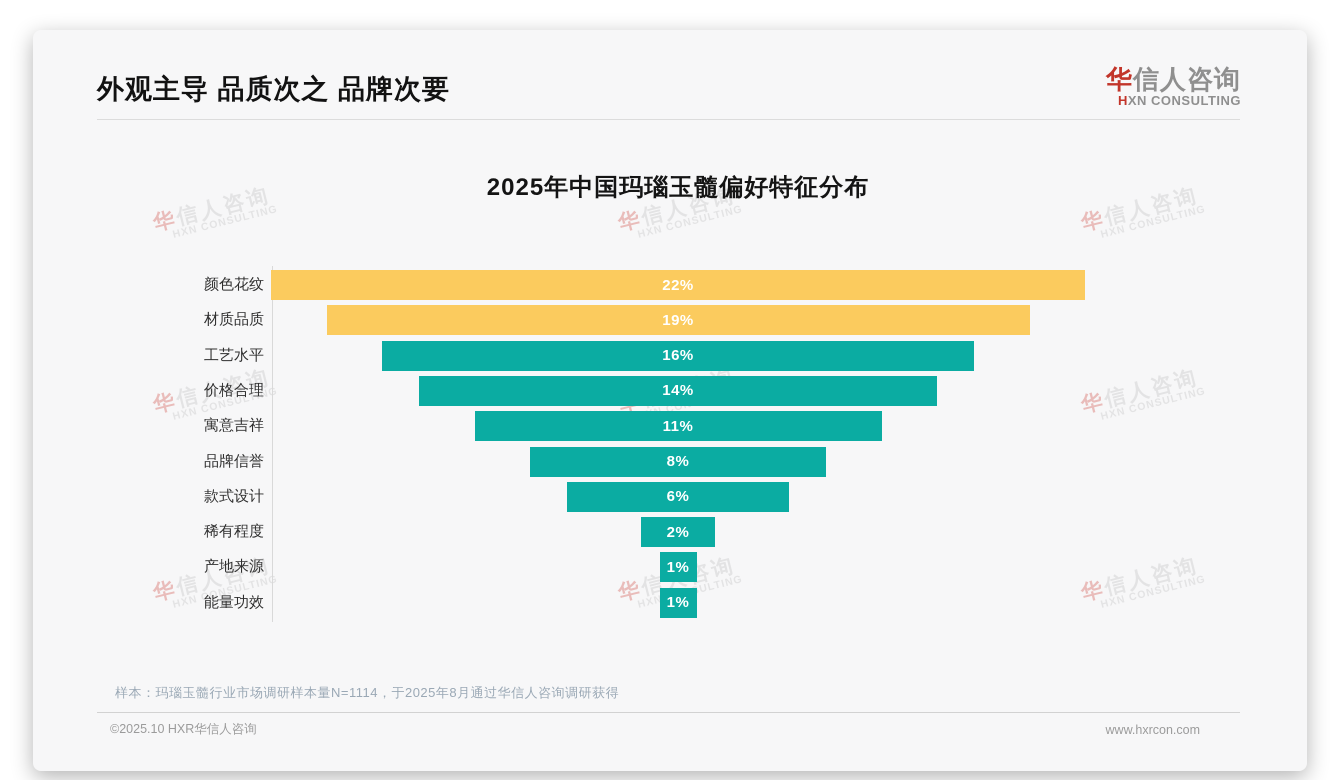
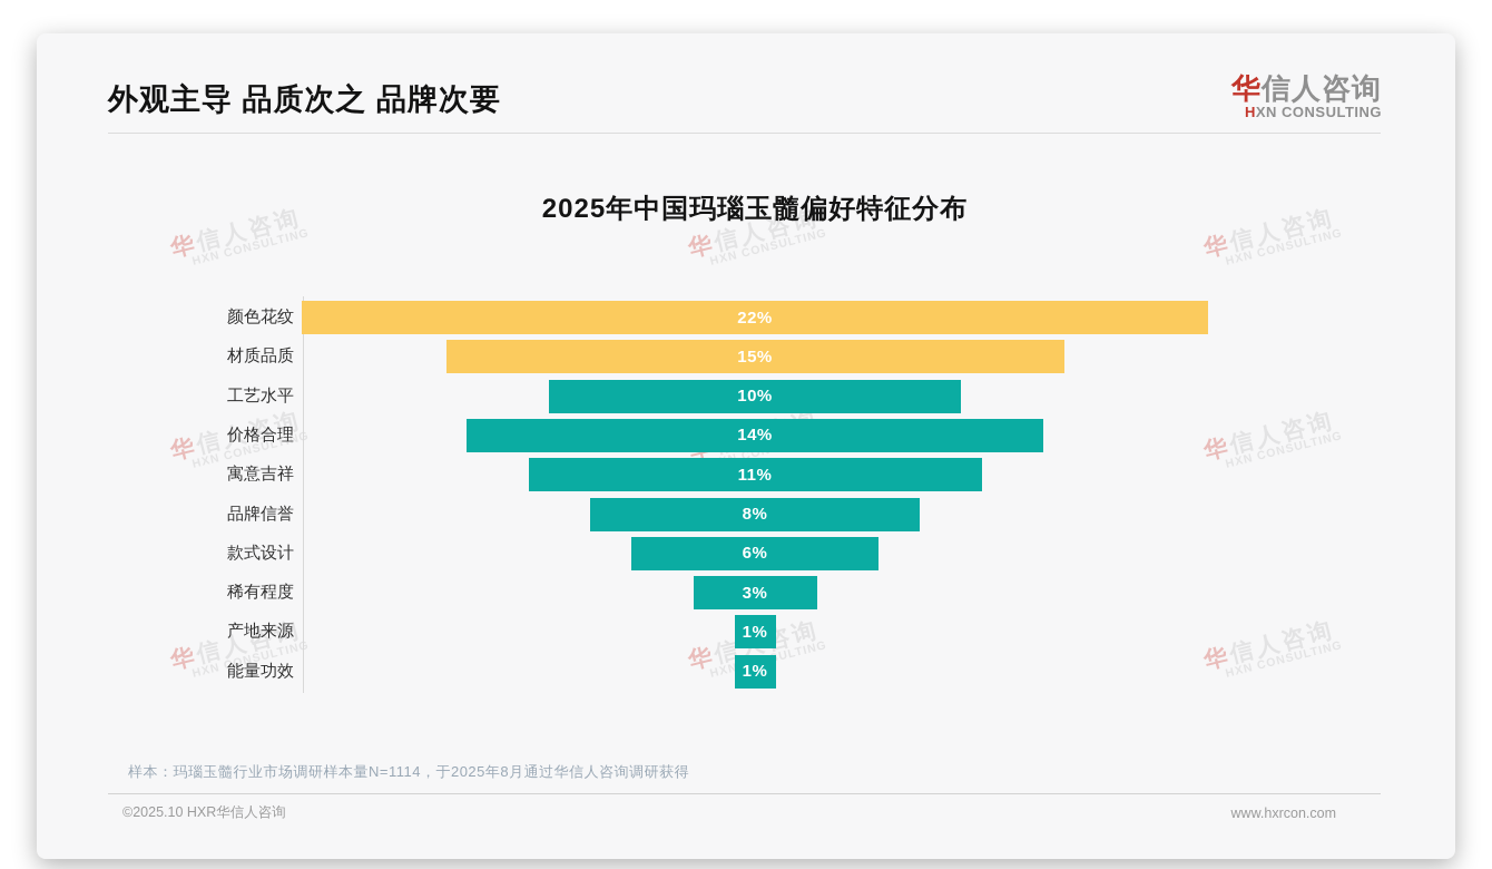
材质品质: 19% -> 15%
工艺水平: 16% -> 10%
稀有程度: 2% -> 3%
